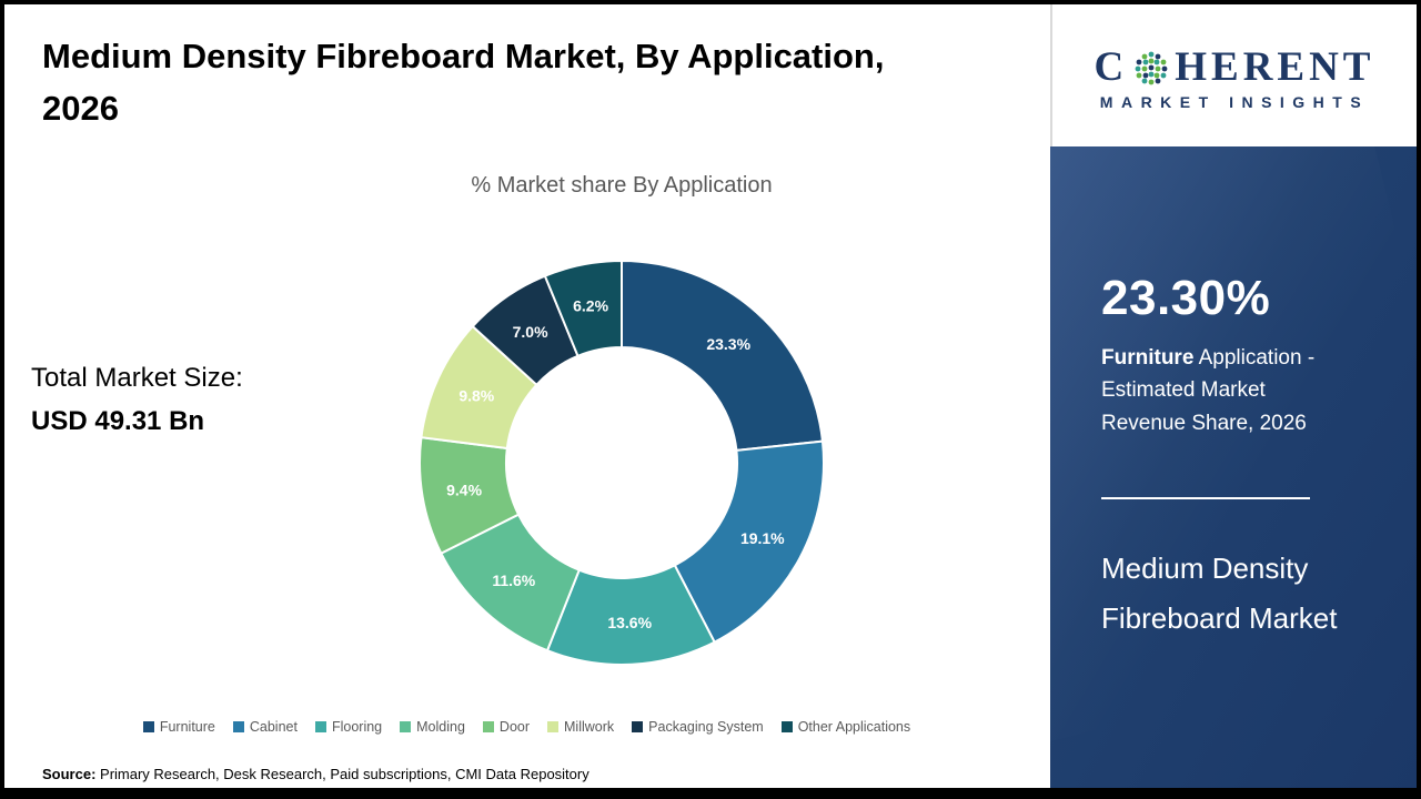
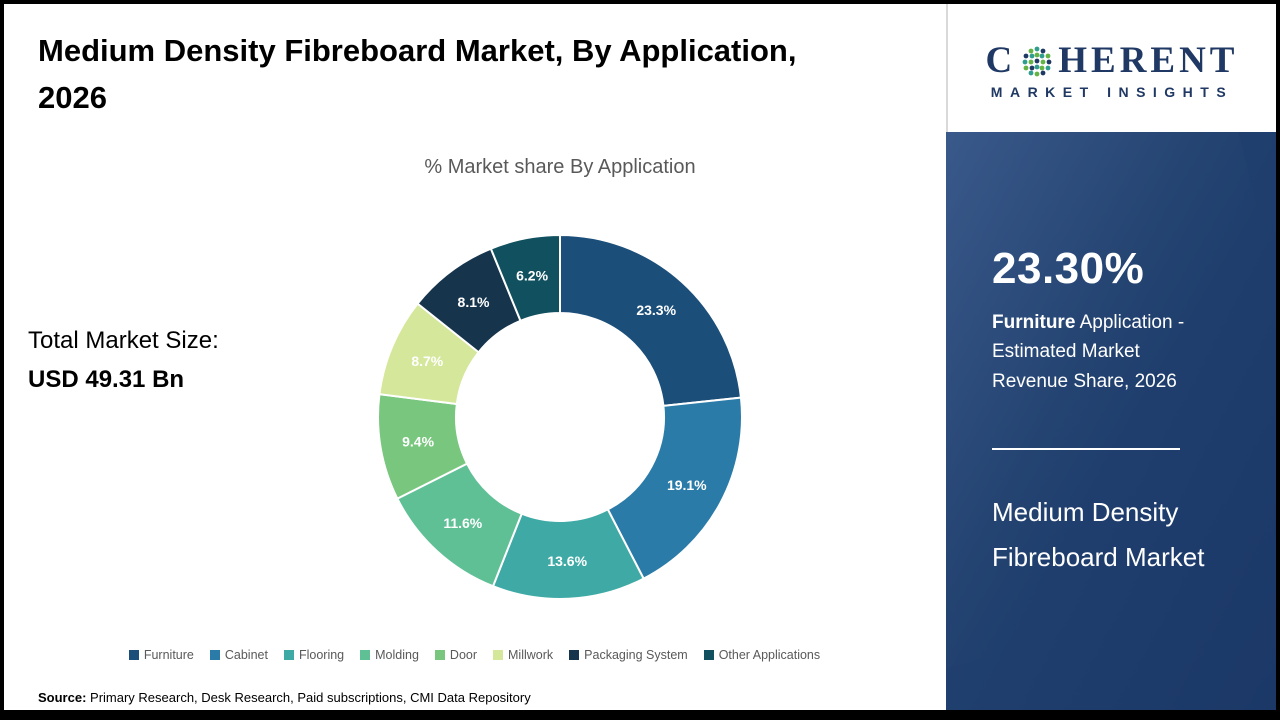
Millwork: 9.8% -> 8.7%
Packaging System: 7.0% -> 8.1%
